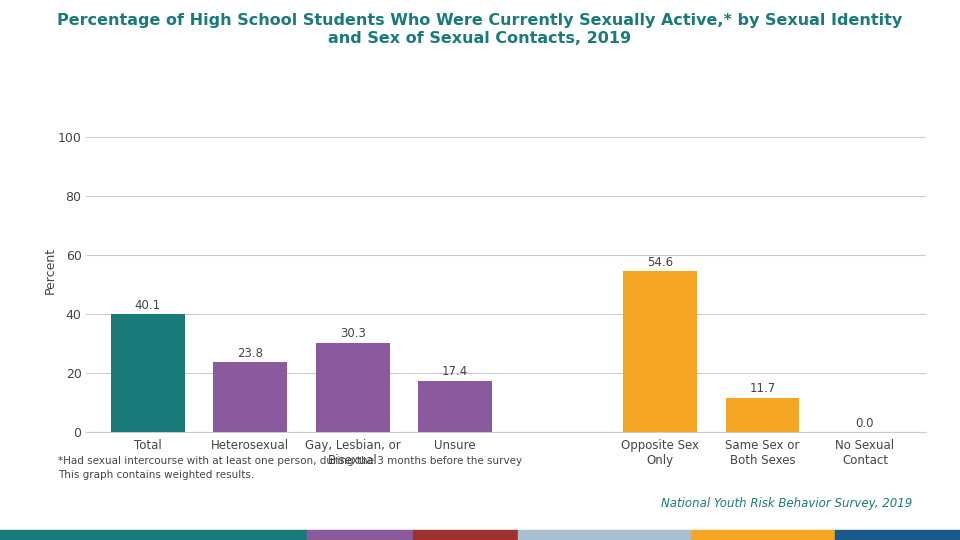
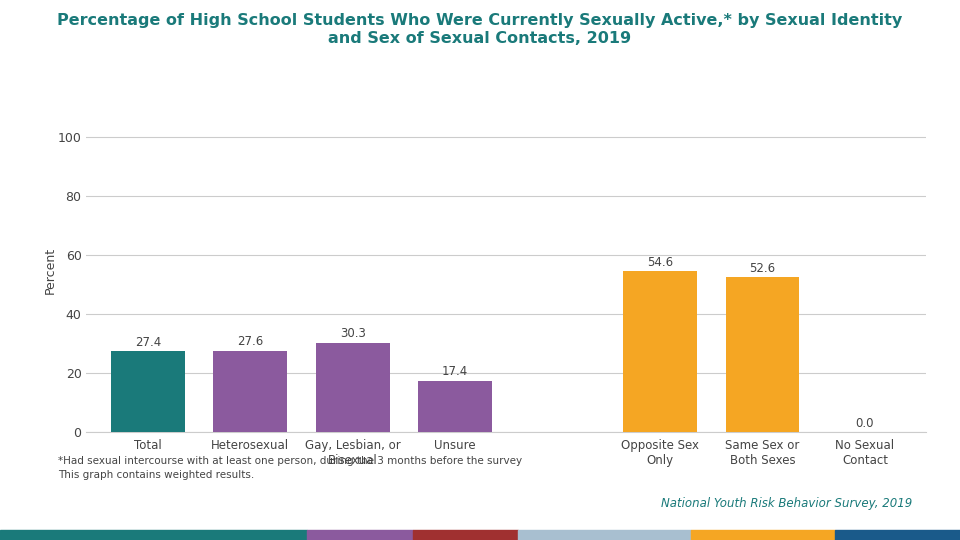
Total: 40.1 -> 27.4
Heterosexual: 23.8 -> 27.6
Same Sex or Both Sexes: 11.7 -> 52.6
